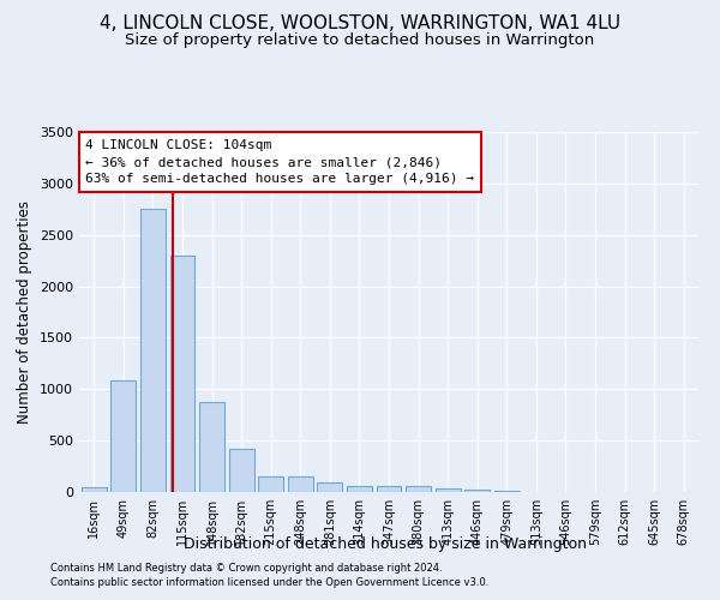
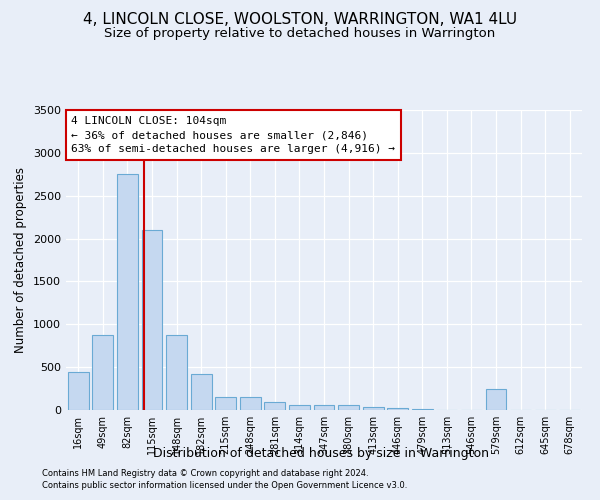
16sqm: 50 -> 440
49sqm: 1080 -> 880
115sqm: 2300 -> 2100
579sqm: 0 -> 240
